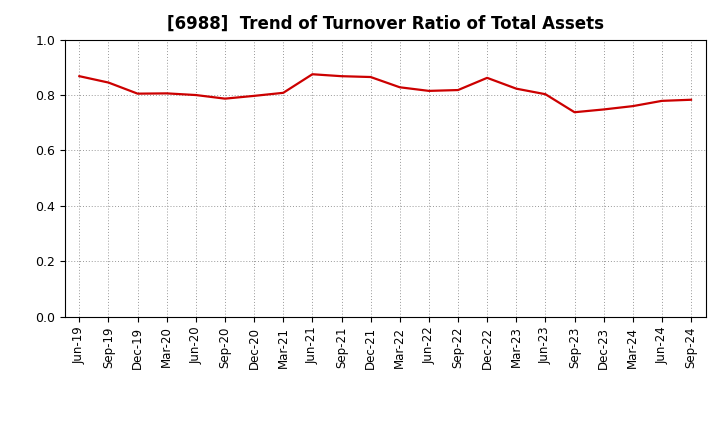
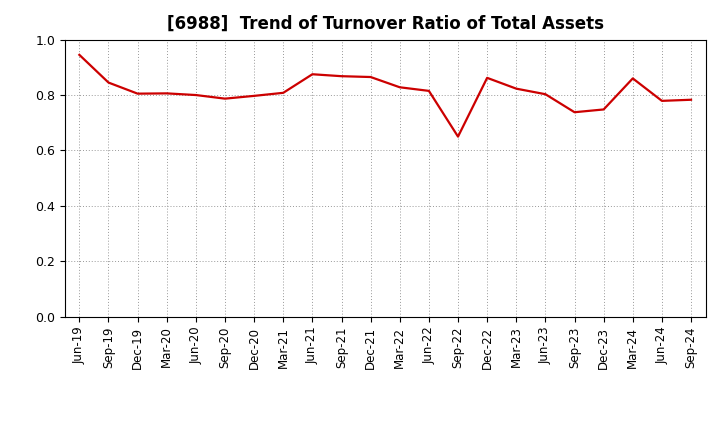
Jun-19: 0.868 -> 0.945
Sep-22: 0.818 -> 0.650
Mar-24: 0.760 -> 0.860
